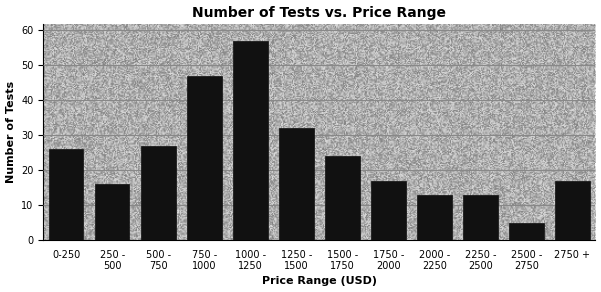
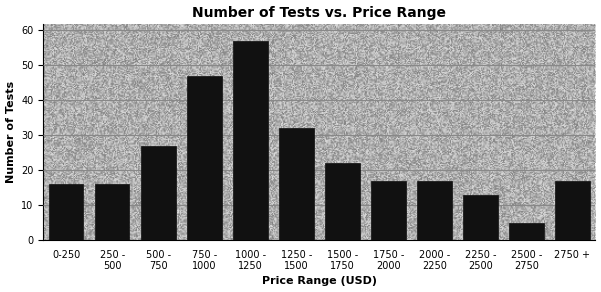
0-250: 26 -> 16
1500 - 1750: 24 -> 22
2000 - 2250: 13 -> 17
